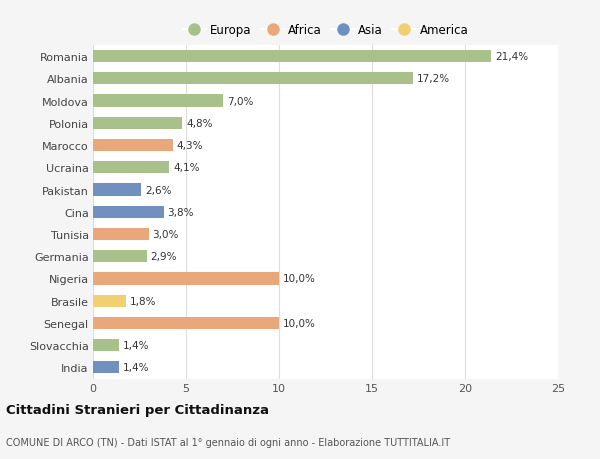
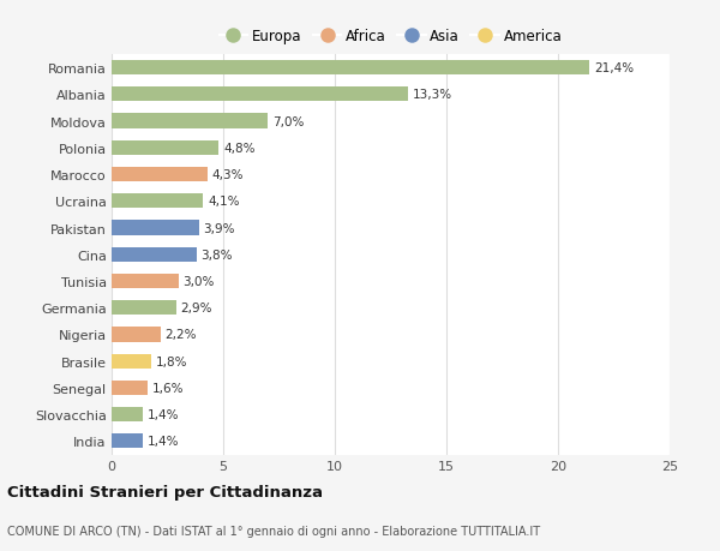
Albania: 17,2% -> 13,3%
Pakistan: 2,6% -> 3,9%
Nigeria: 10,0% -> 2,2%
Senegal: 10,0% -> 1,6%
